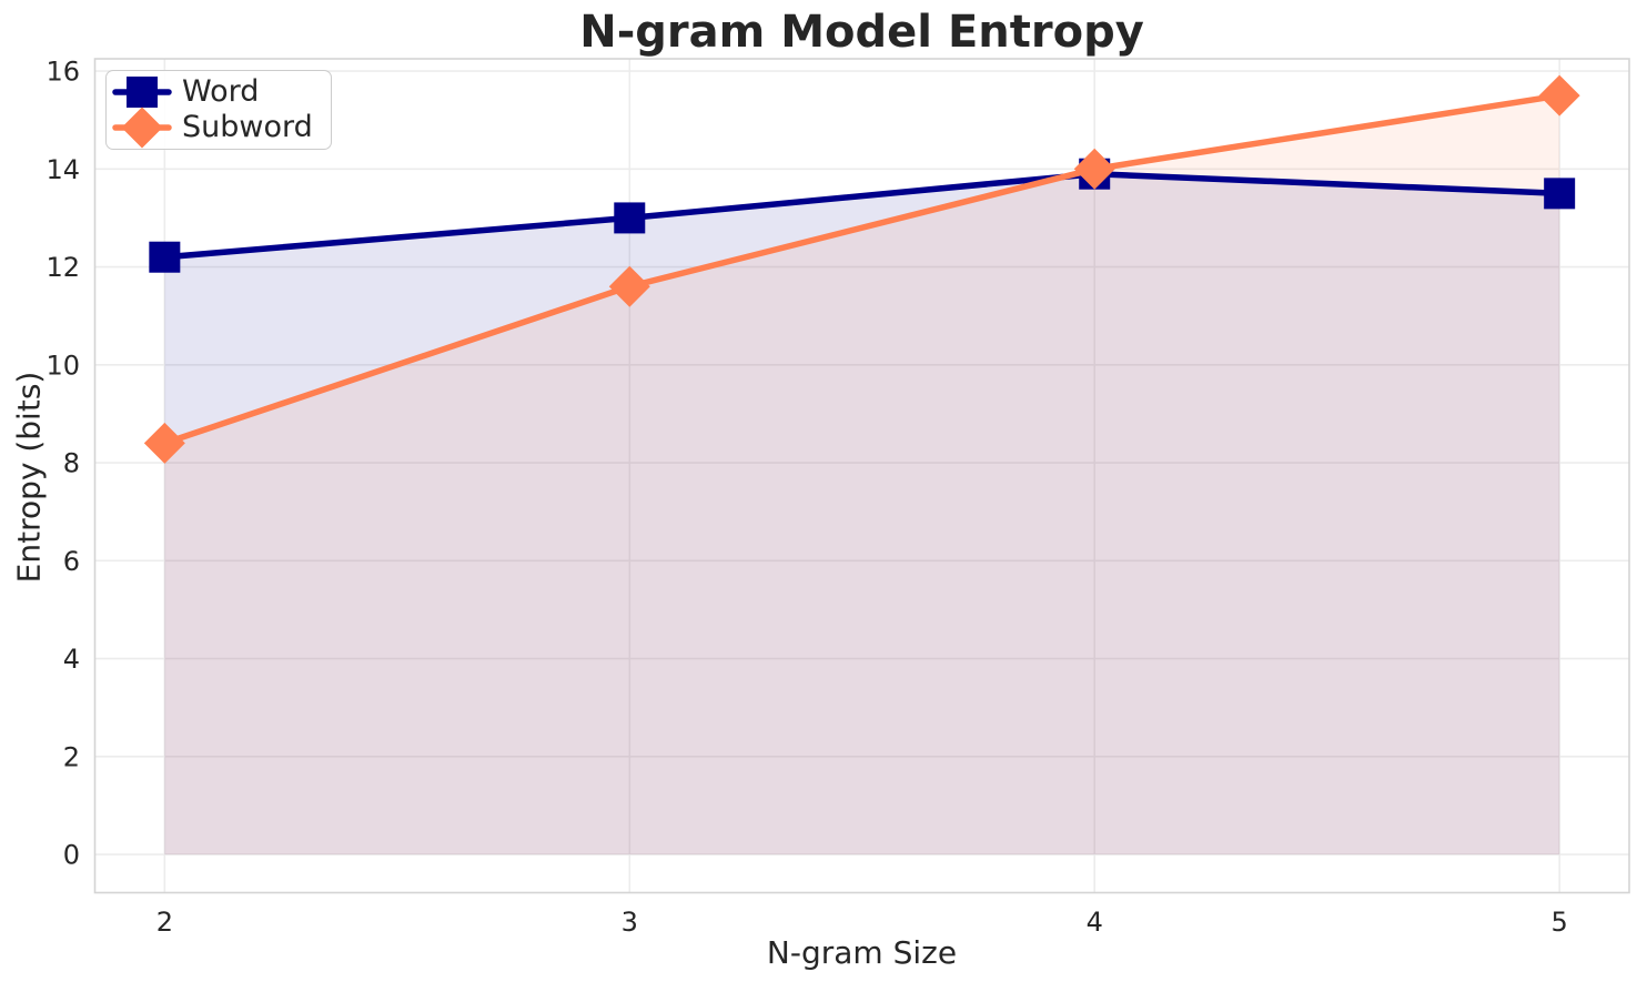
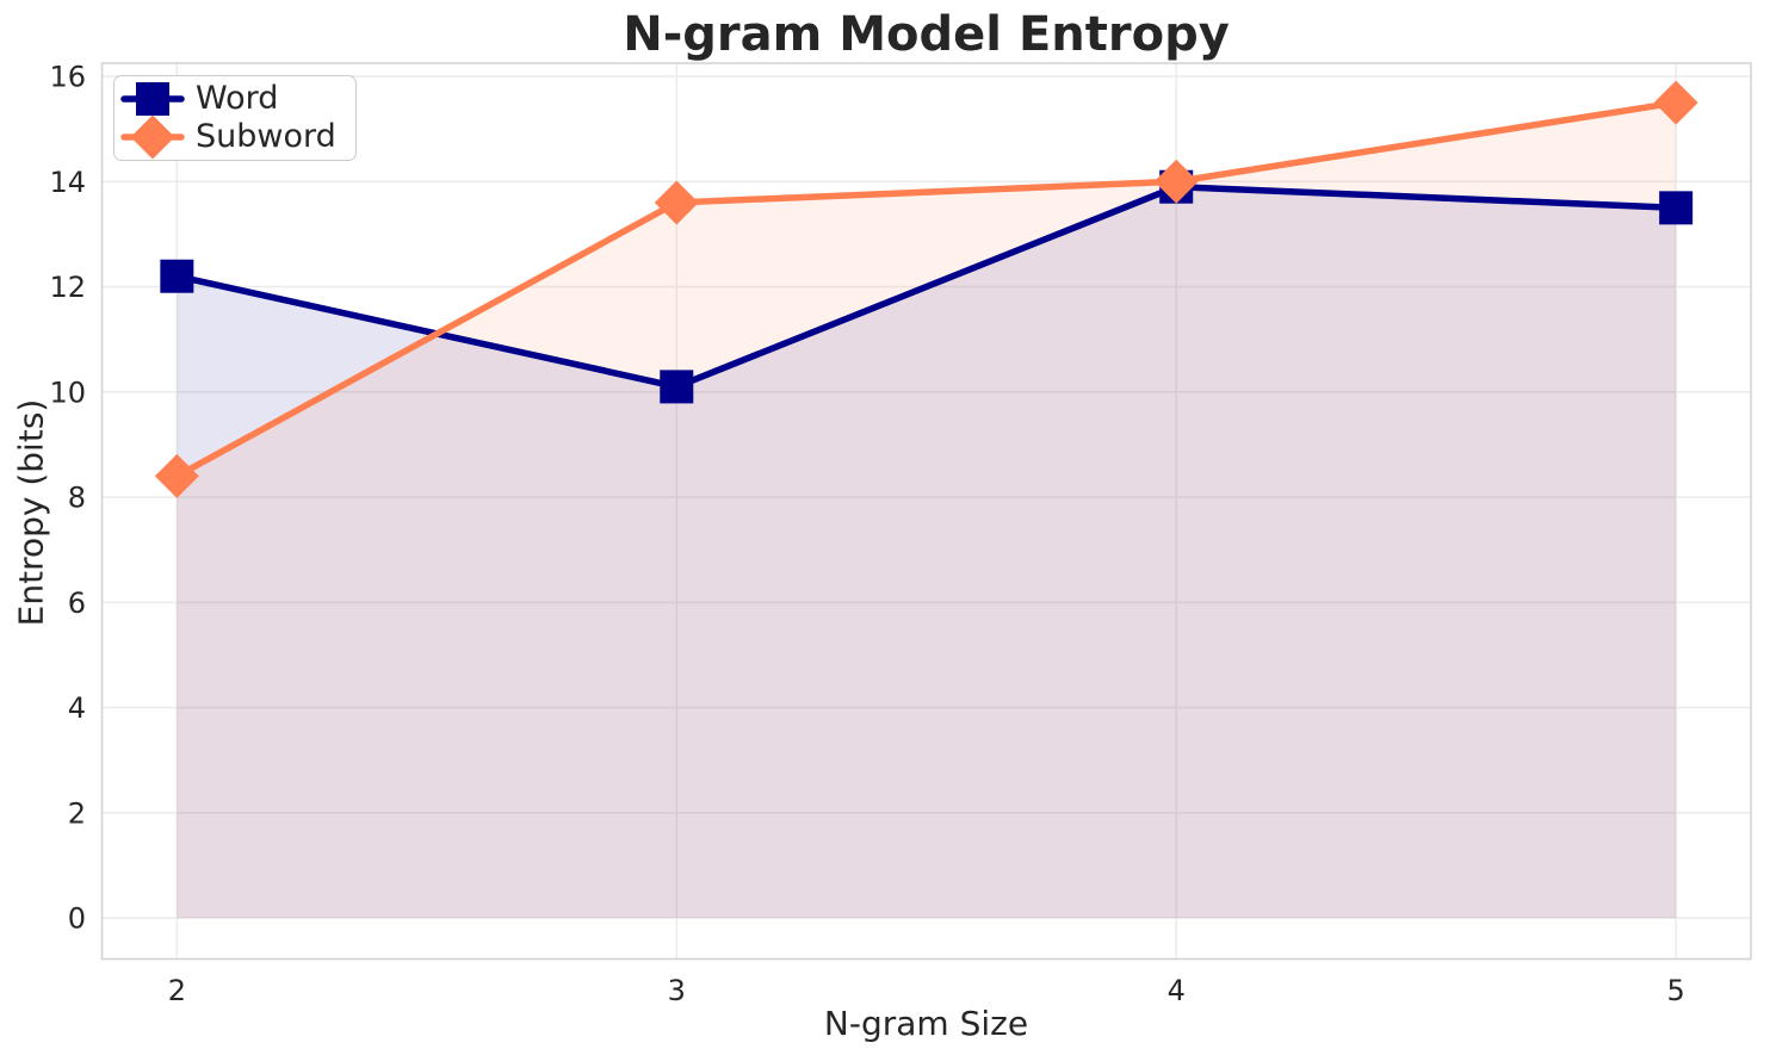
Word/3: 13.0 -> 10.1
Subword/3: 11.6 -> 13.6
